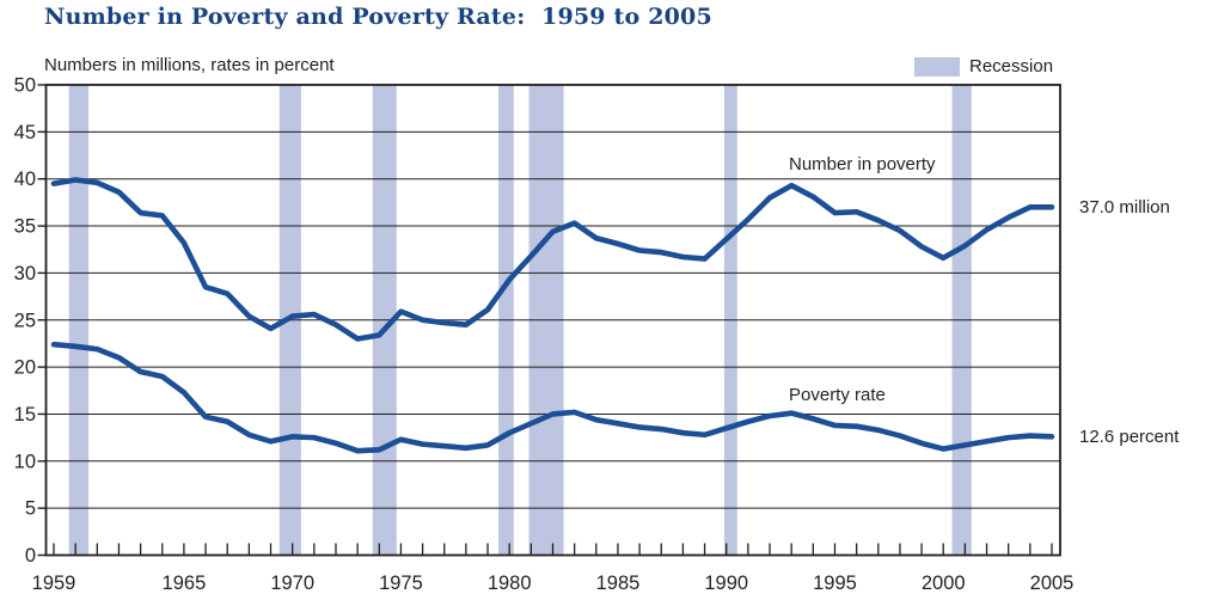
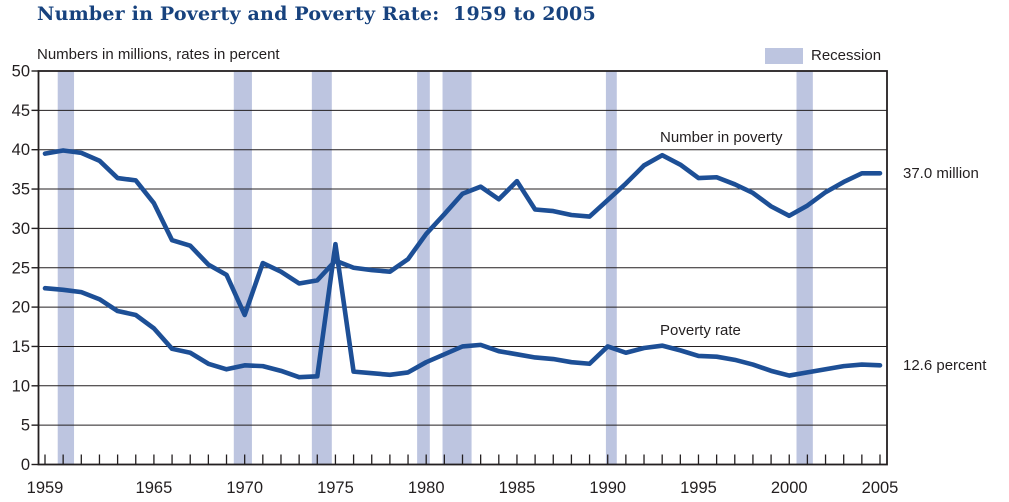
Number in poverty/1970: 25 -> 19
Poverty rate/1975: 12 -> 28
Number in poverty/1985: 33 -> 36
Poverty rate/1990: 14 -> 15
